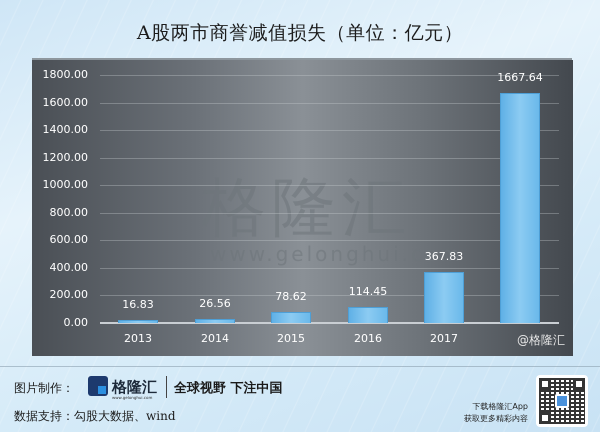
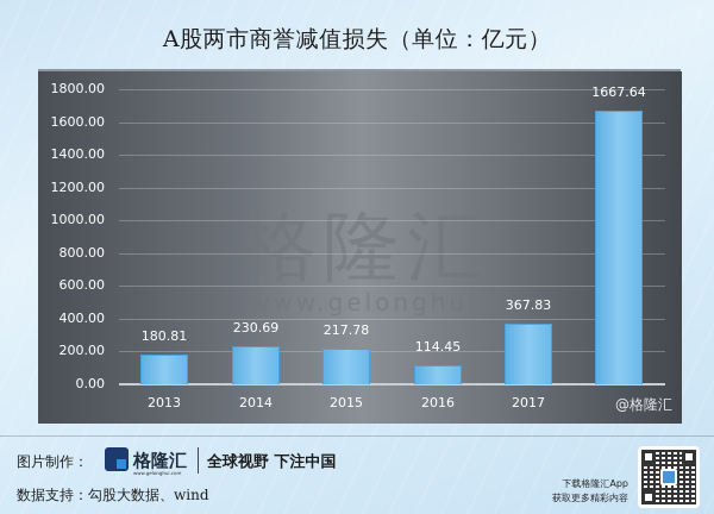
2013: 16.83 -> 180.81
2014: 26.56 -> 230.69
2015: 78.62 -> 217.78
